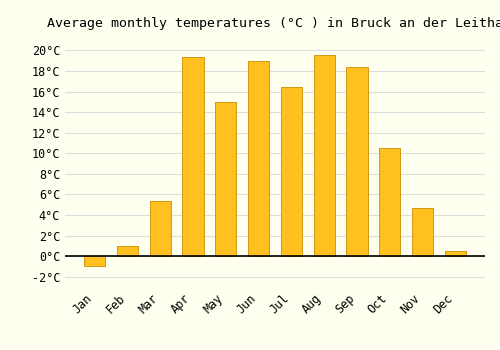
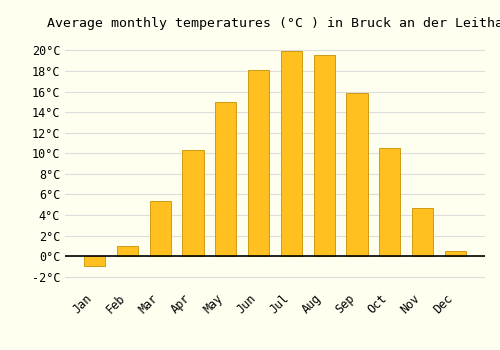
Apr: 19.4°C -> 10.3°C
Jun: 19.0°C -> 18.1°C
Jul: 16.4°C -> 19.9°C
Sep: 18.4°C -> 15.9°C
